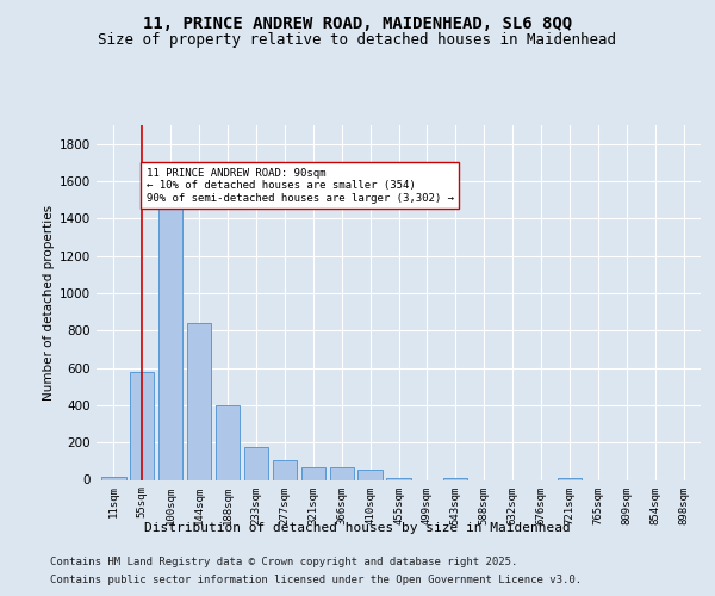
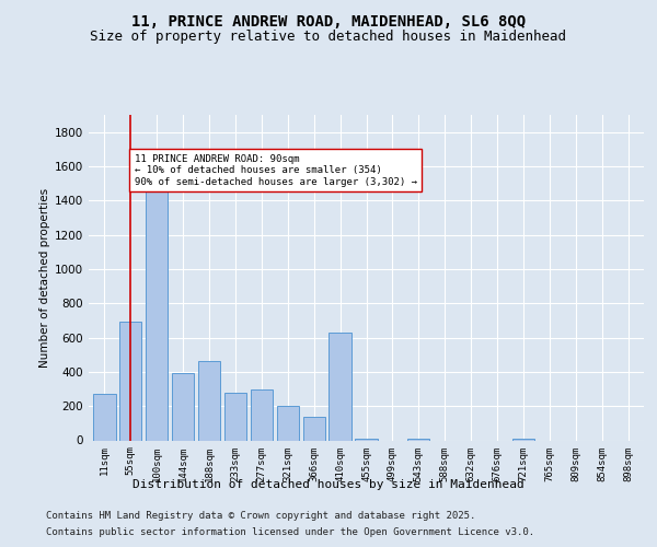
11sqm: 20 -> 270
55sqm: 580 -> 690
144sqm: 840 -> 390
188sqm: 400 -> 460
233sqm: 180 -> 280
277sqm: 100 -> 300
321sqm: 70 -> 200
366sqm: 60 -> 140
410sqm: 60 -> 630
